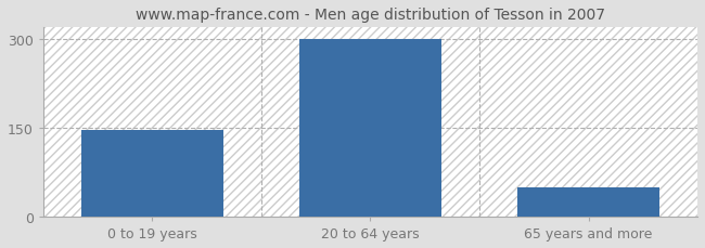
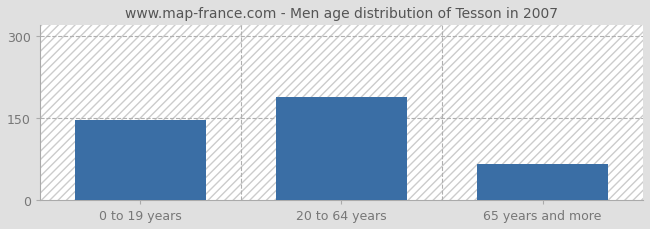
20 to 64 years: 301 -> 188
65 years and more: 50 -> 66
